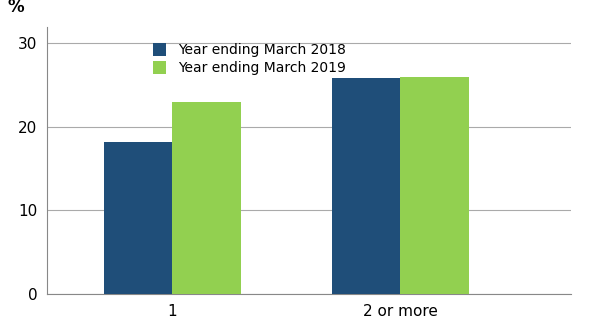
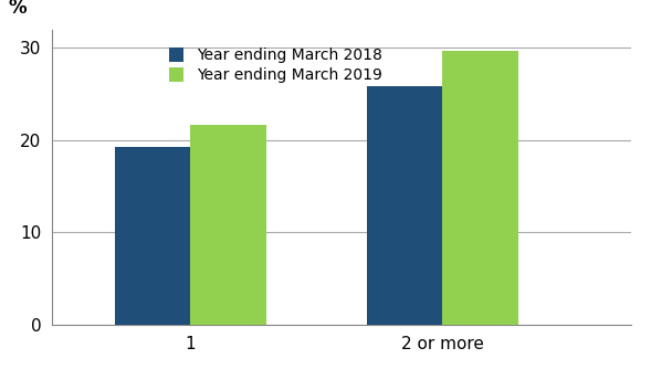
Year ending March 2018/1: 18.2 -> 19.3
Year ending March 2019/1: 23.0 -> 21.7
Year ending March 2019/2 or more: 26.0 -> 29.7
